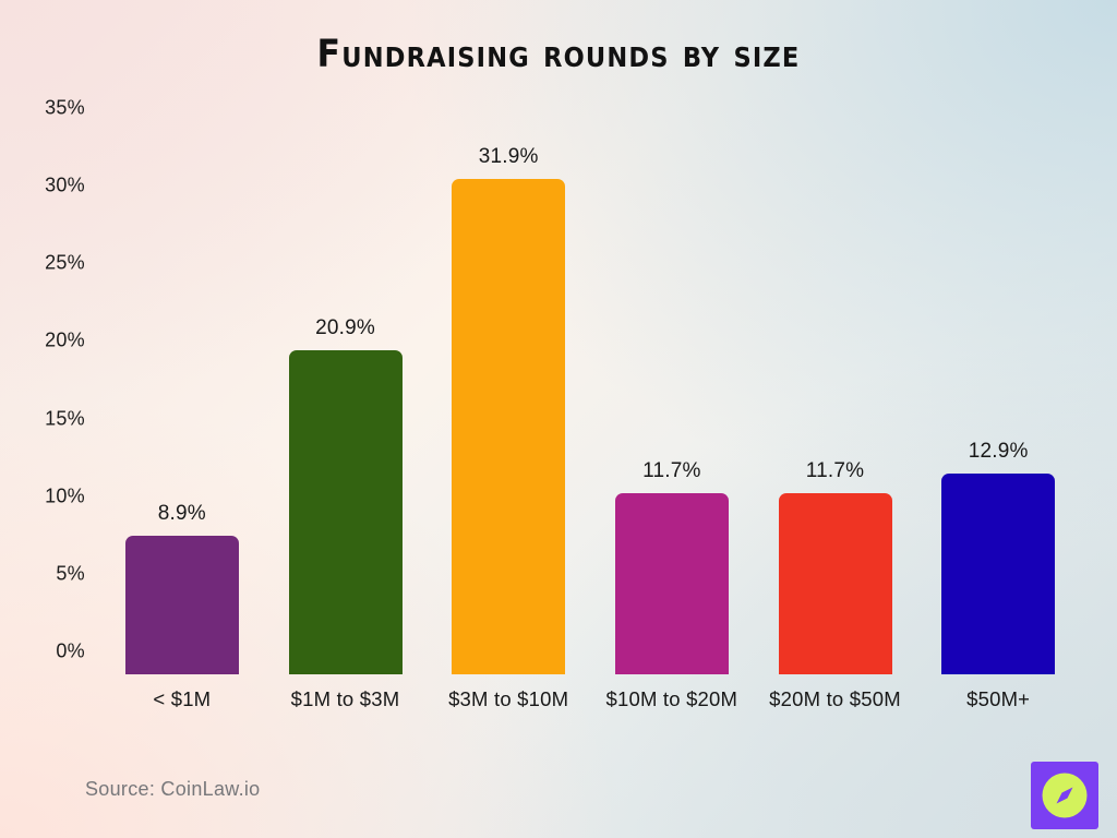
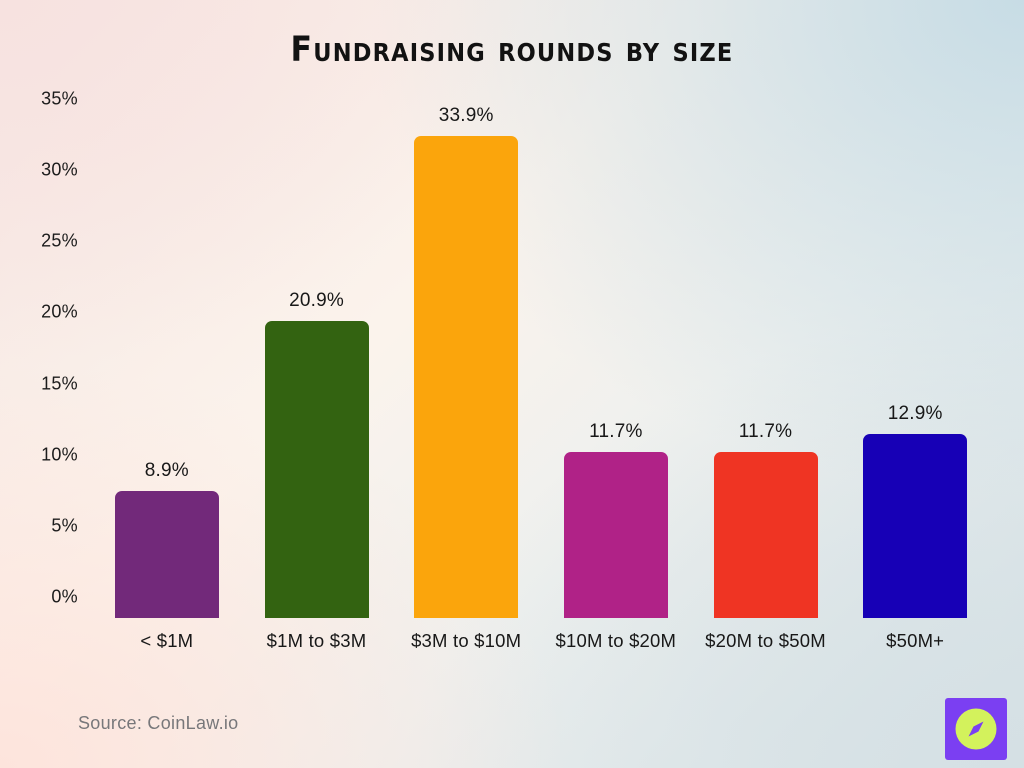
$3M to $10M: 31.9% -> 33.9%
